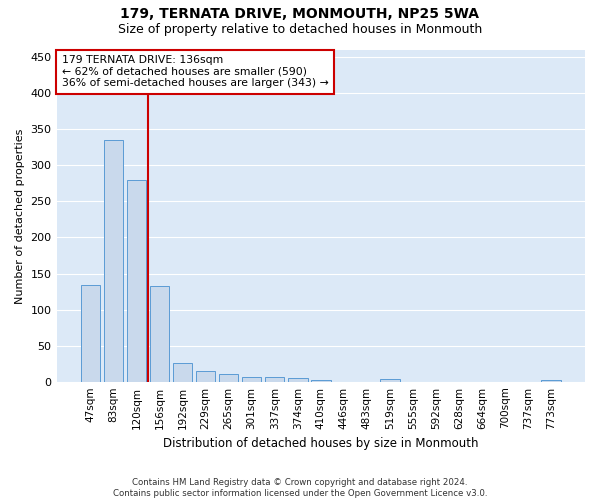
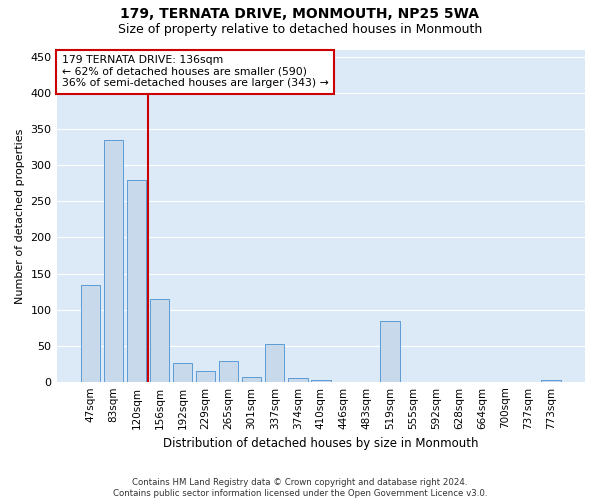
156sqm: 133 -> 114
265sqm: 11 -> 28
337sqm: 6 -> 52
519sqm: 4 -> 84
